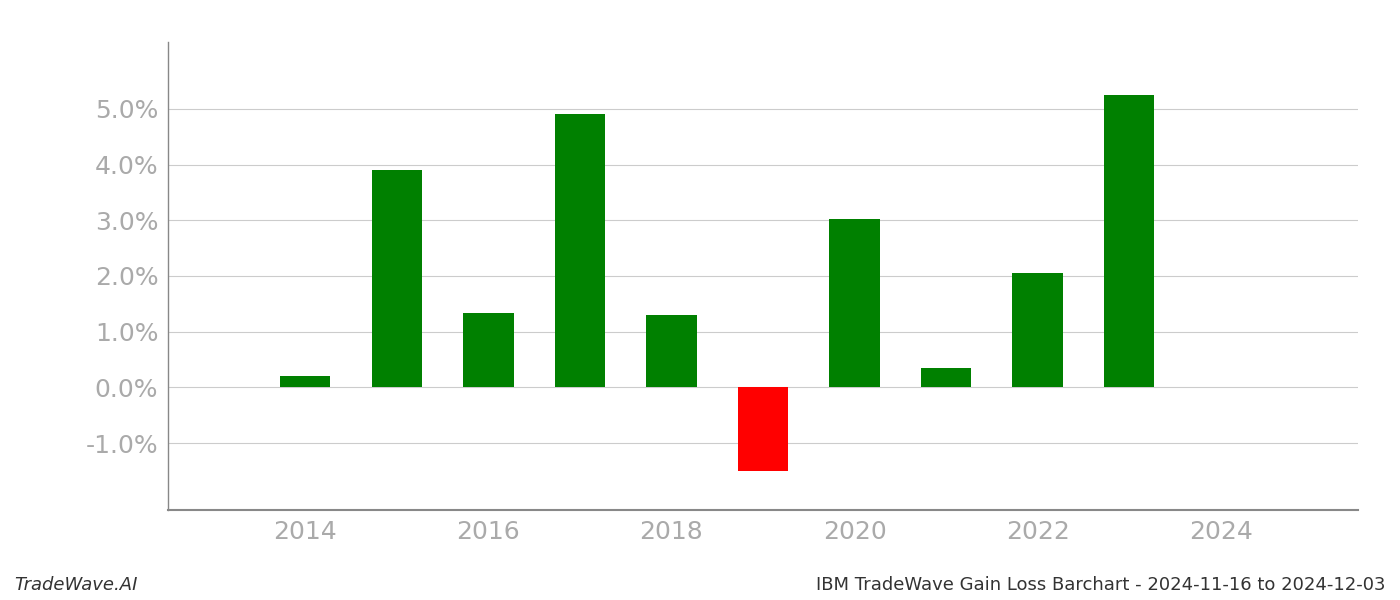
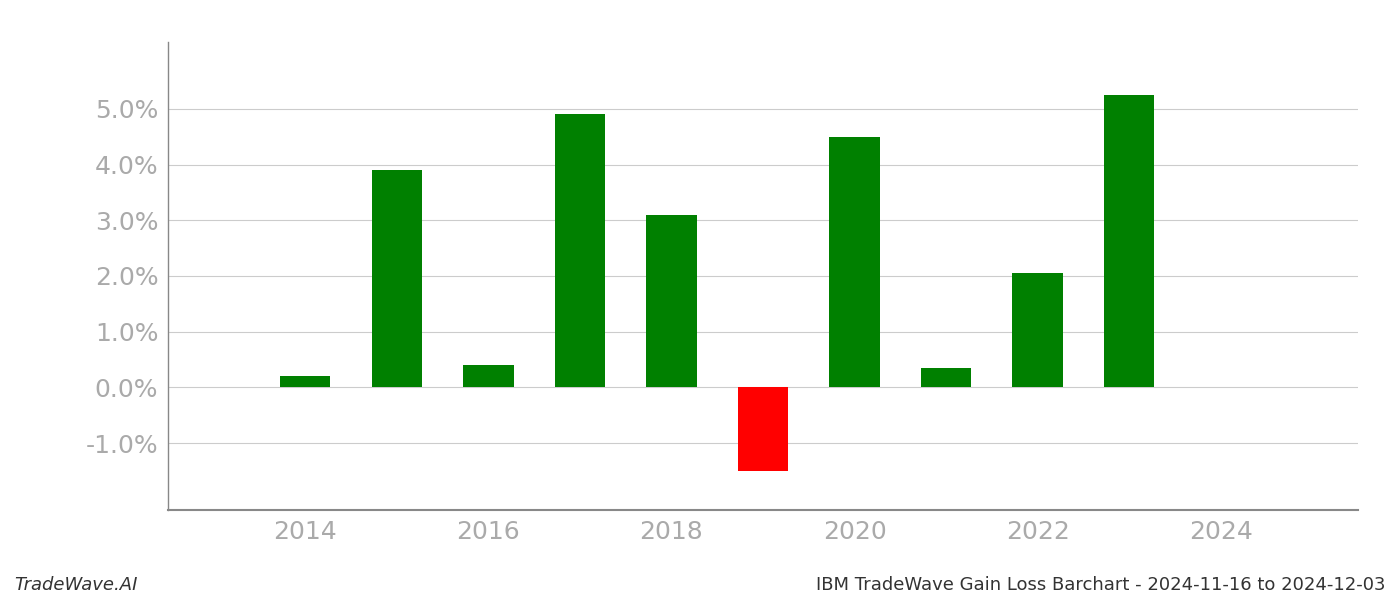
2016: 1.34% -> 0.40%
2018: 1.30% -> 3.10%
2020: 3.02% -> 4.50%
